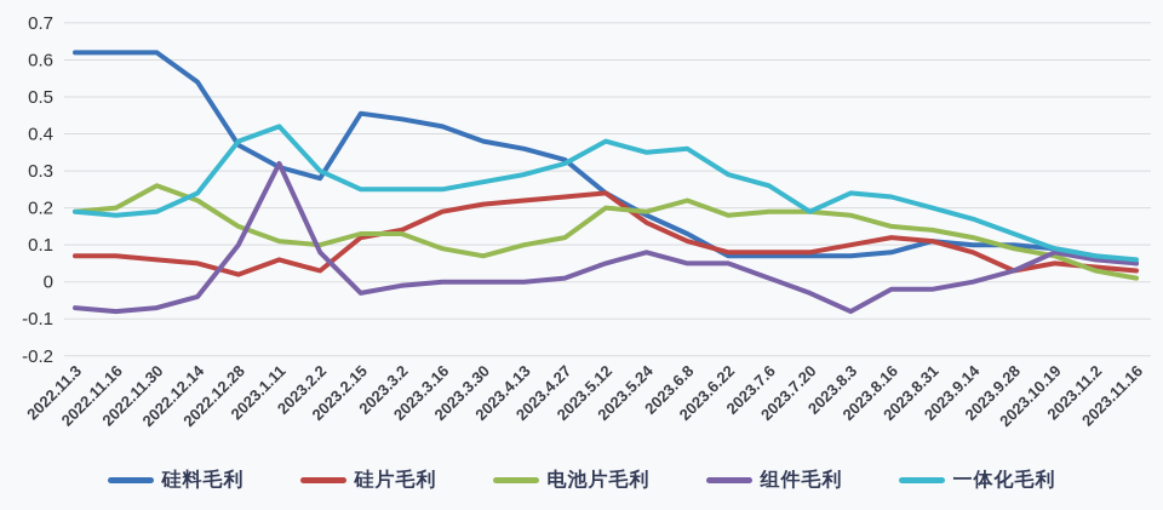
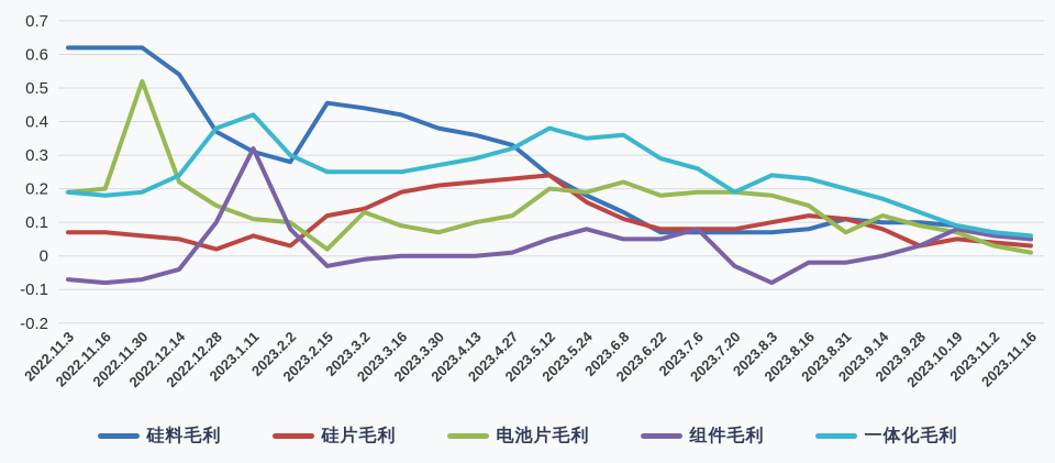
电池片毛利/2022.11.30: 0.26 -> 0.52
电池片毛利/2023.2.15: 0.13 -> 0.02
组件毛利/2023.7.6: 0.01 -> 0.08
电池片毛利/2023.8.31: 0.14 -> 0.07
